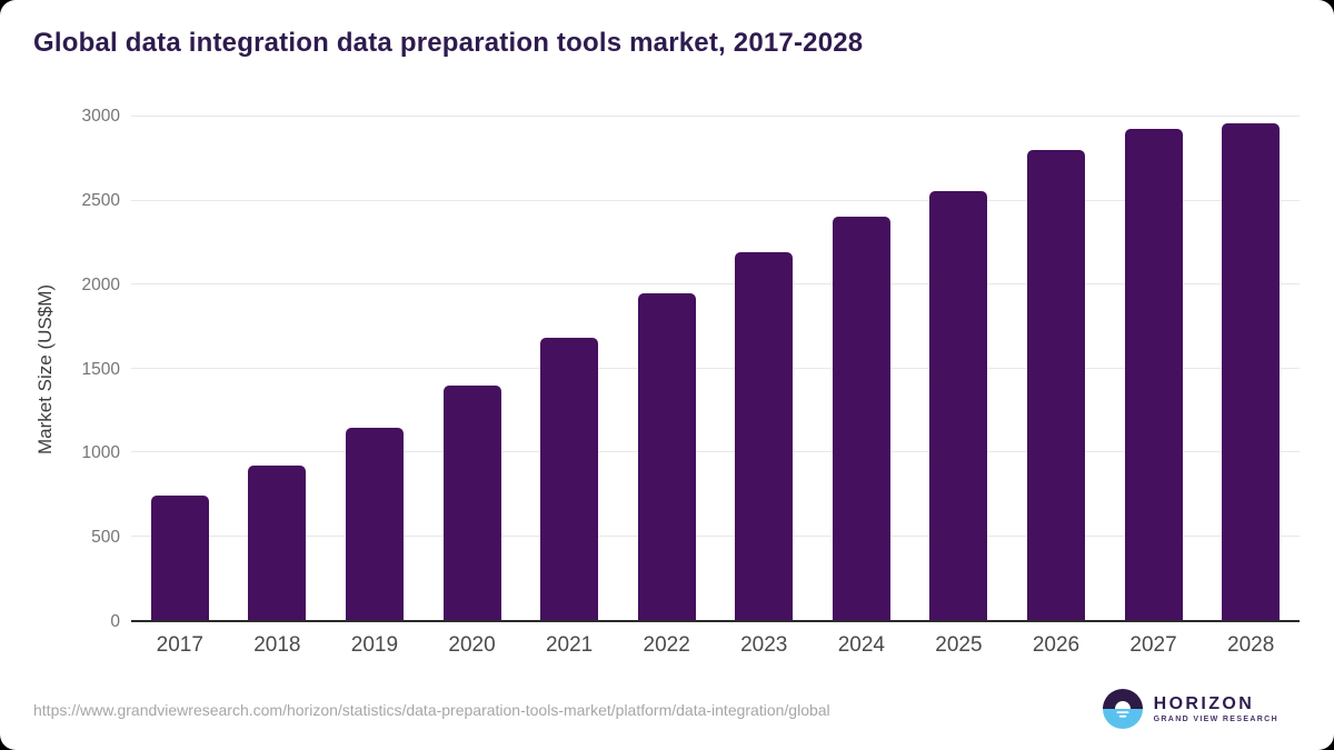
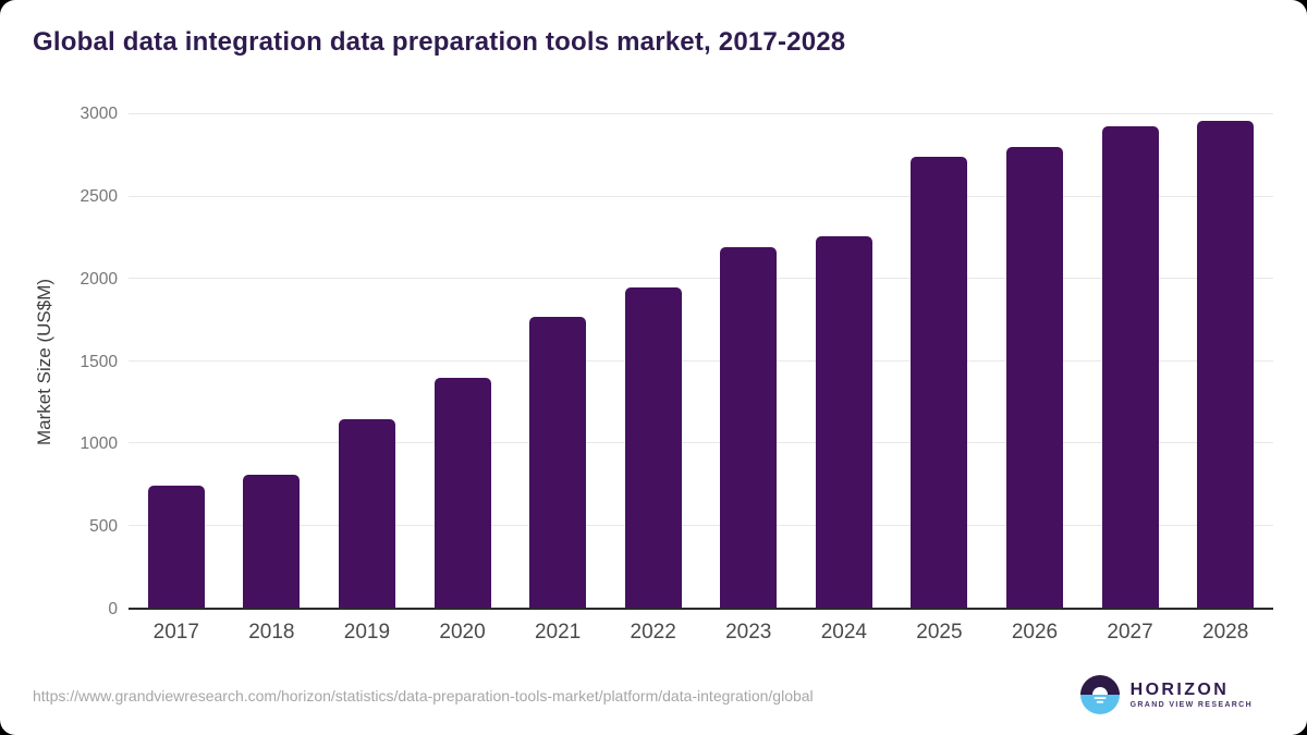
2018: 920 -> 810
2021: 1680 -> 1770
2024: 2400 -> 2260
2025: 2560 -> 2740
